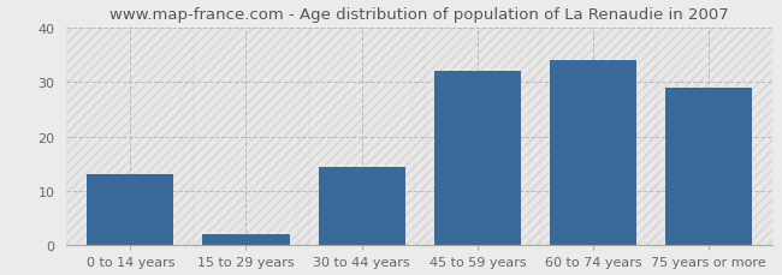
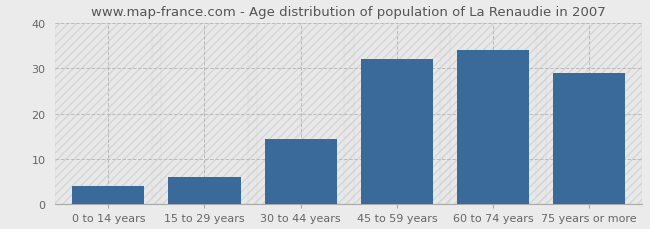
0 to 14 years: 13.0 -> 4.0
15 to 29 years: 2.0 -> 6.0
